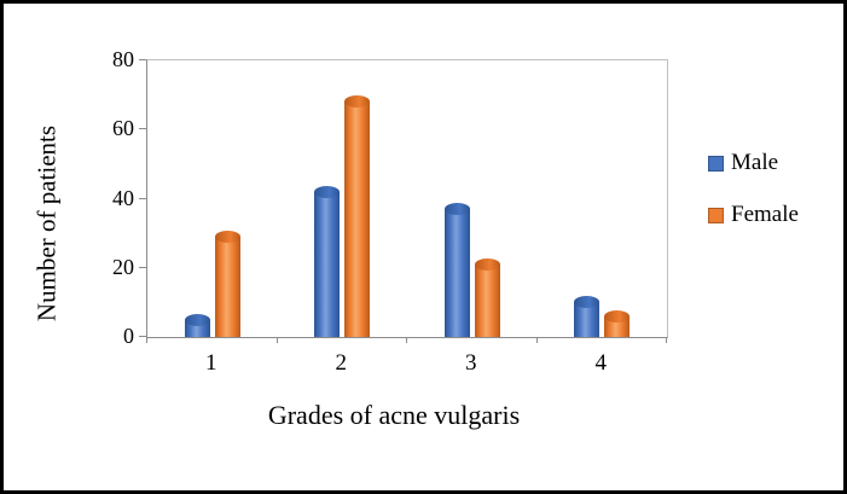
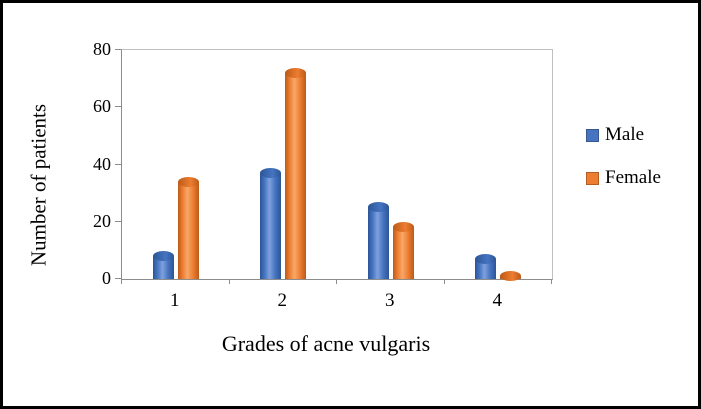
Male/1: 5 -> 8
Female/1: 29 -> 34
Male/2: 42 -> 37
Female/2: 68 -> 72
Male/3: 37 -> 25
Female/3: 21 -> 18
Male/4: 10 -> 7
Female/4: 6 -> 1
